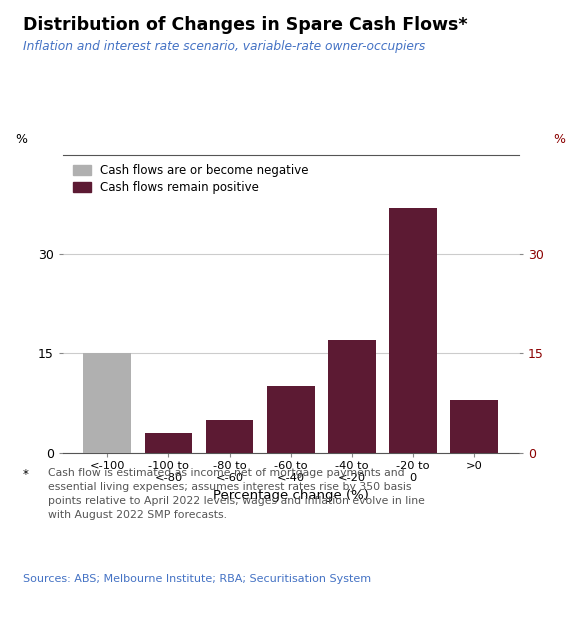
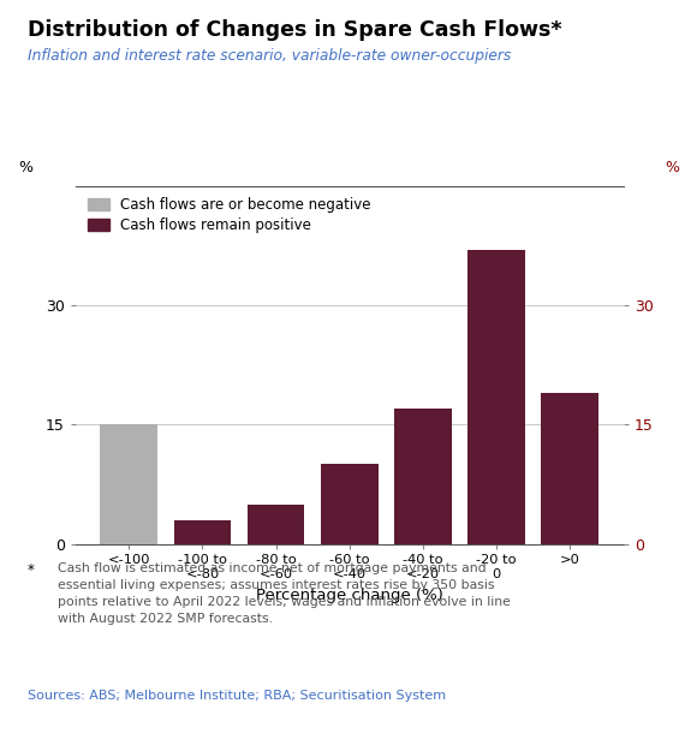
>0: 8 -> 19
